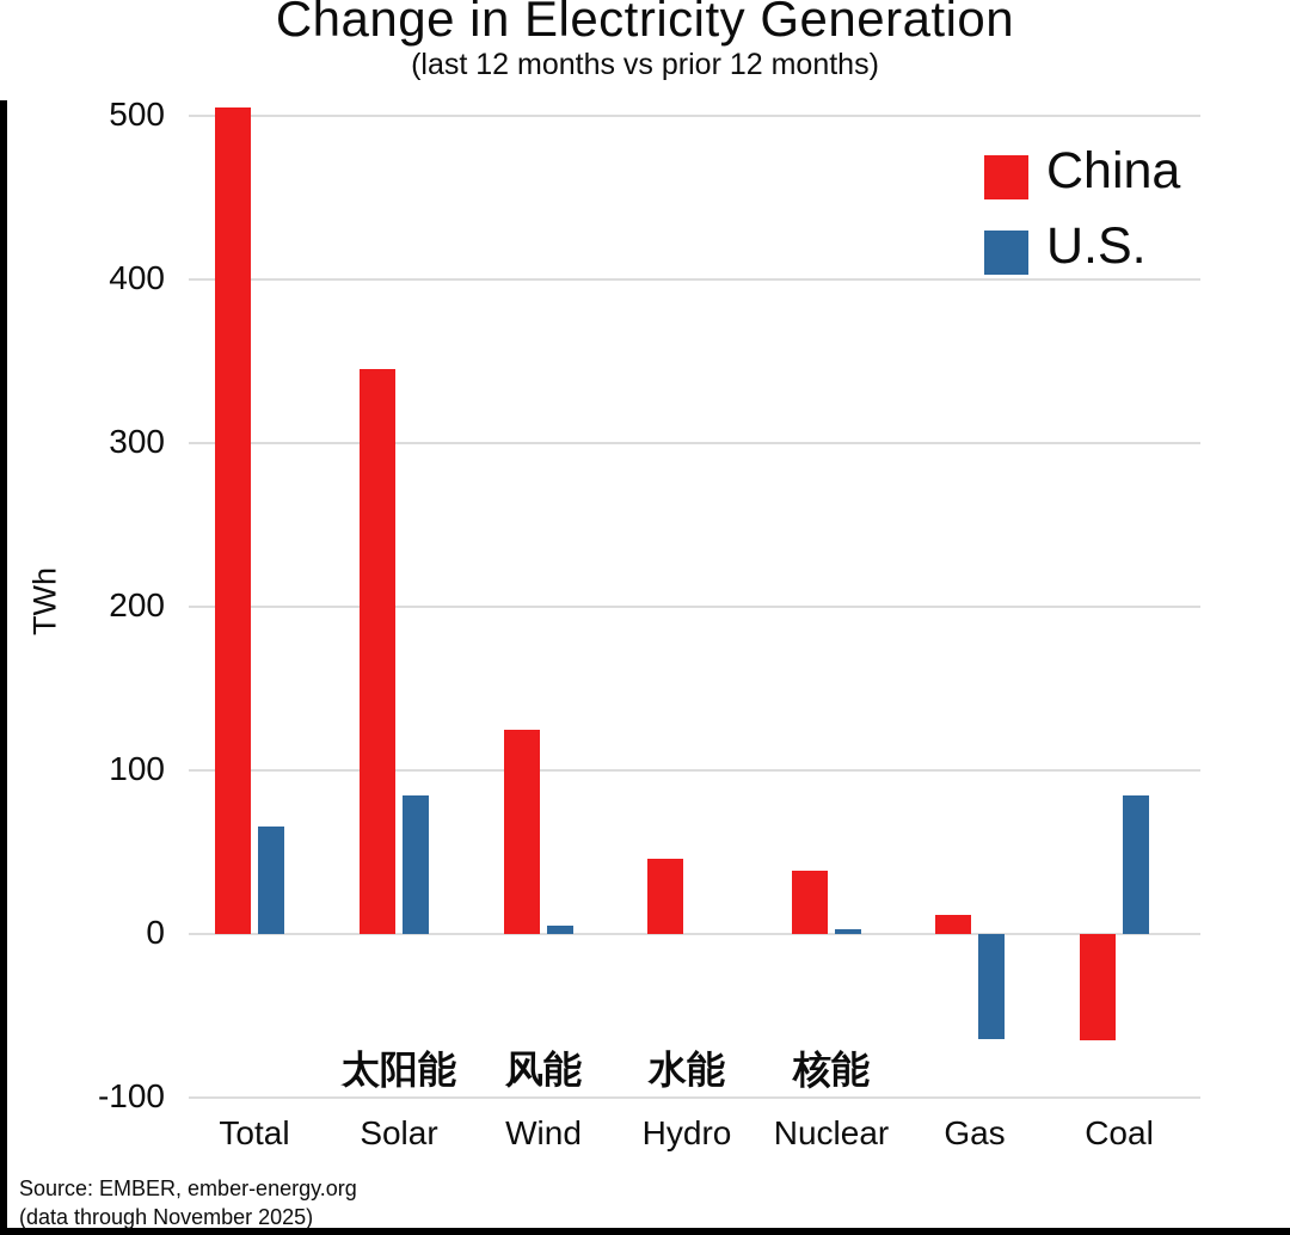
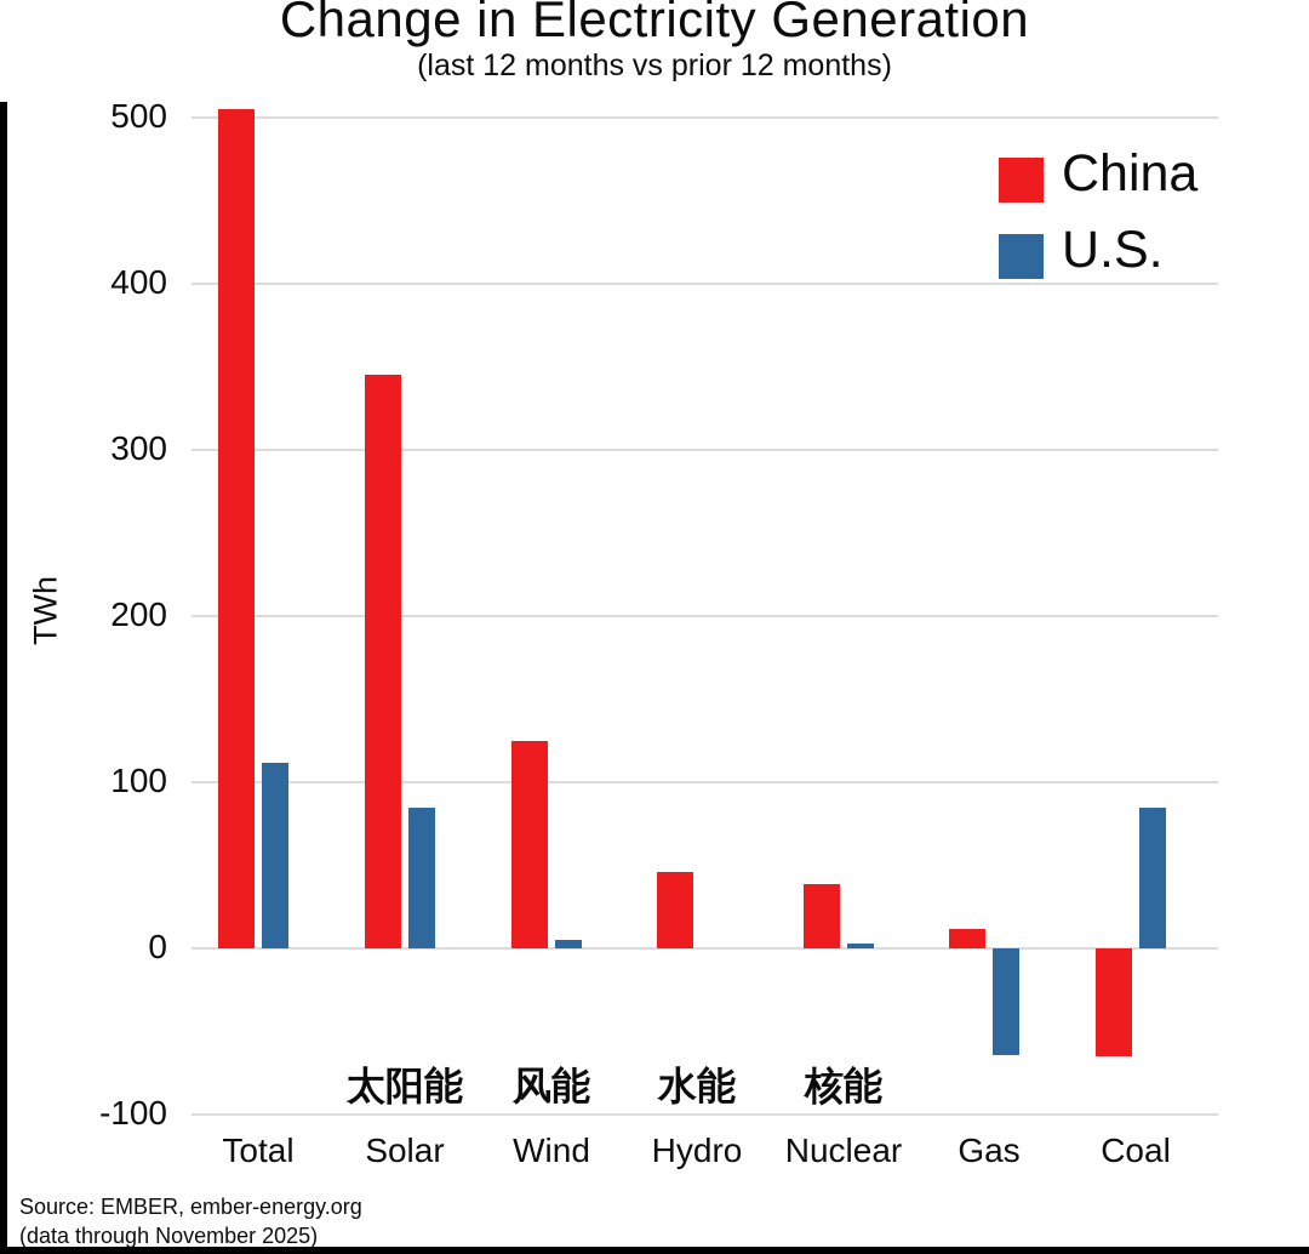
U.S./Total: 66 -> 112
